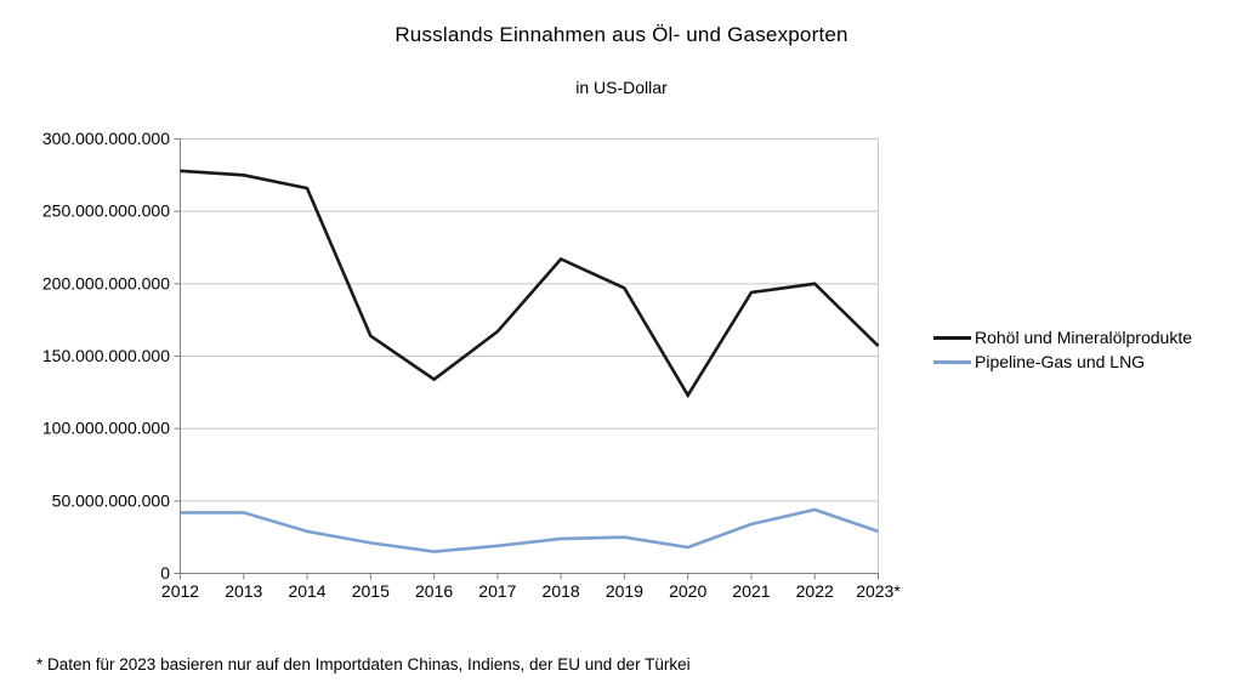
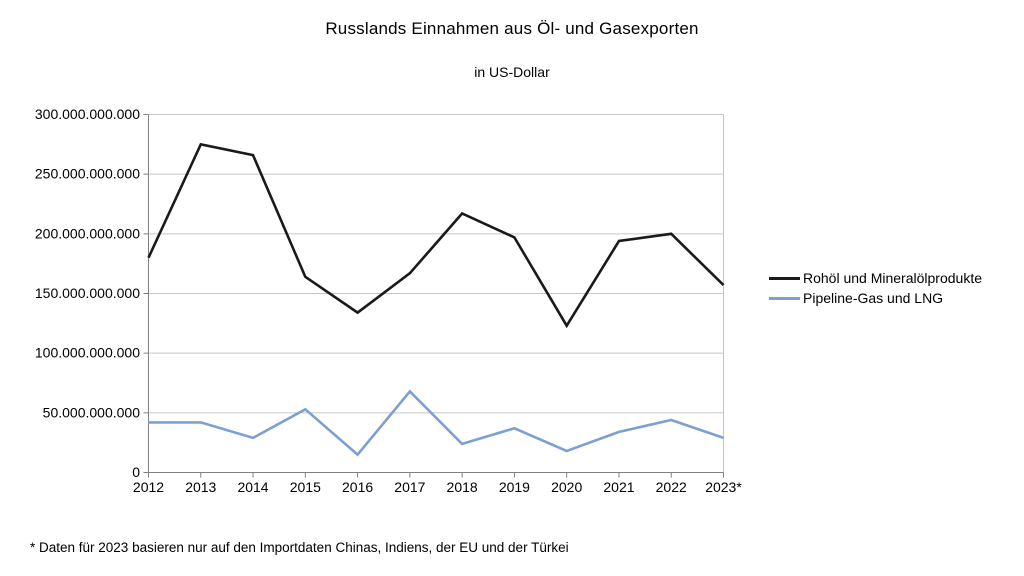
Rohöl und Mineralölprodukte/2012: 278000000000 -> 180000000000
Pipeline-Gas und LNG/2015: 21000000000 -> 53000000000
Pipeline-Gas und LNG/2017: 19000000000 -> 68000000000
Pipeline-Gas und LNG/2019: 25000000000 -> 37000000000
